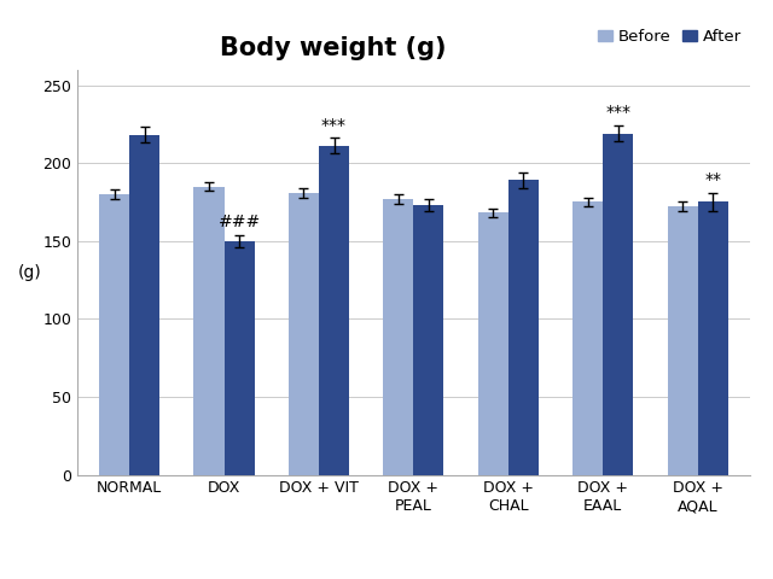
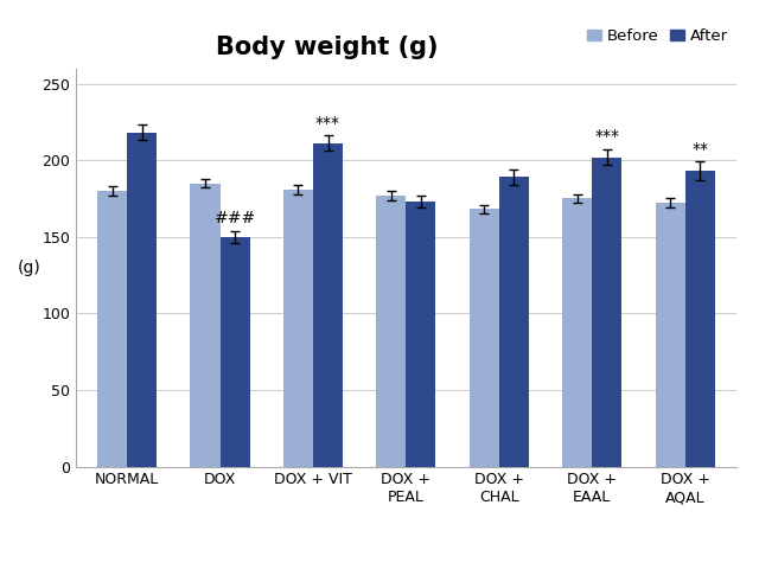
After/DOX + EAAL: 219 -> 202
After/DOX + AQAL: 175 -> 193
